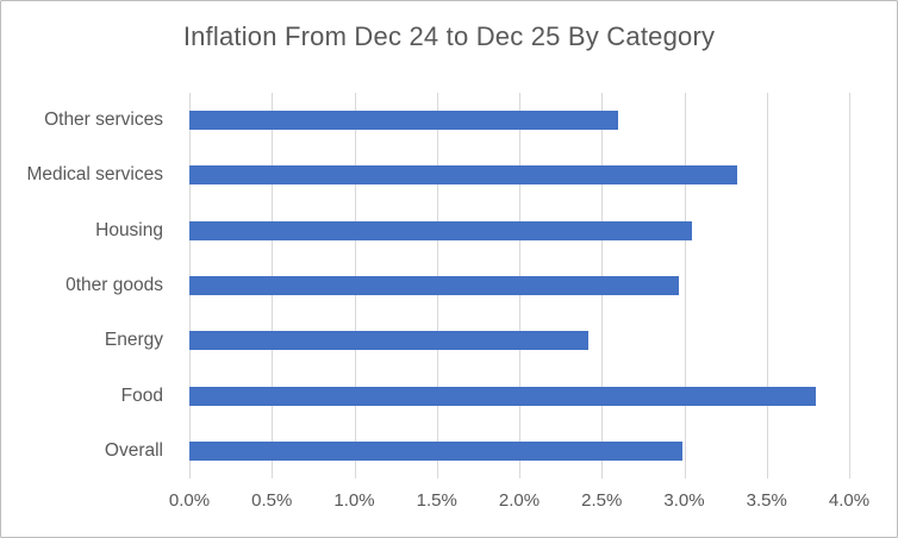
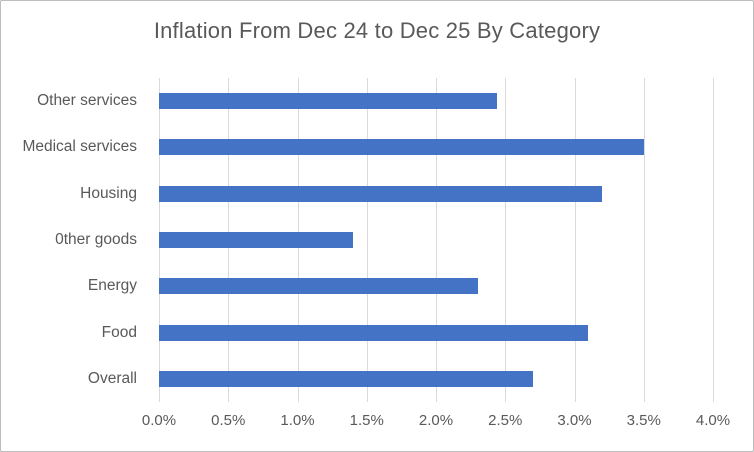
Other services: 2.60% -> 2.44%
Medical services: 3.32% -> 3.50%
Housing: 3.05% -> 3.20%
0ther goods: 2.97% -> 1.40%
Energy: 2.42% -> 2.30%
Food: 3.80% -> 3.10%
Overall: 2.99% -> 2.70%
